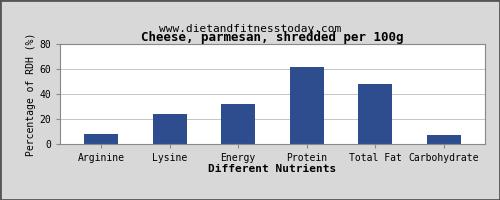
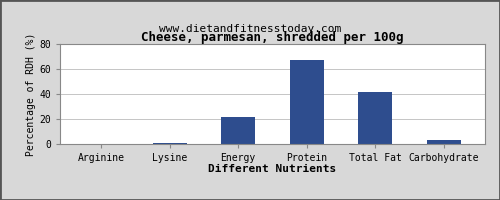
Arginine: 8 -> 0
Lysine: 24 -> 1
Energy: 32 -> 22
Protein: 62 -> 67
Total Fat: 48 -> 42
Carbohydrate: 7 -> 3
